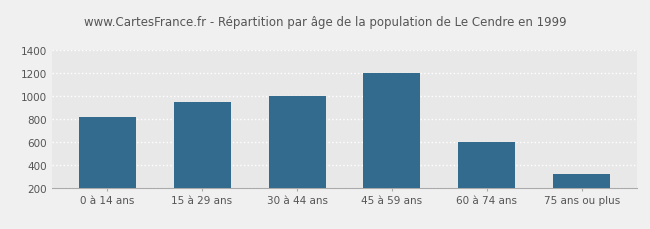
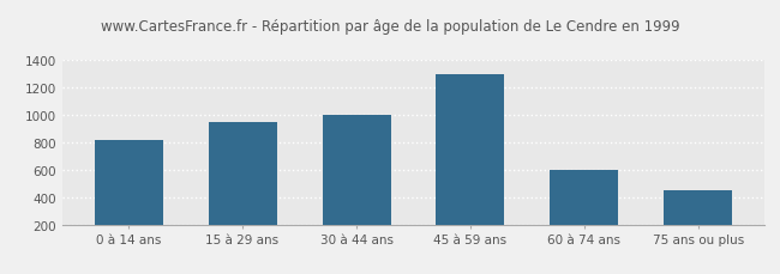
45 à 59 ans: 1200 -> 1290
75 ans ou plus: 320 -> 450
